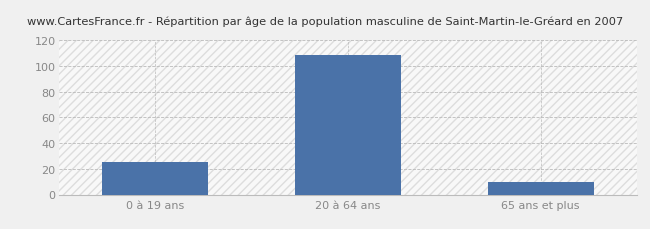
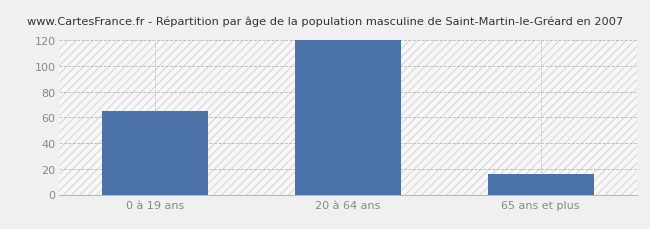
0 à 19 ans: 25 -> 65
20 à 64 ans: 109 -> 120
65 ans et plus: 10 -> 16
